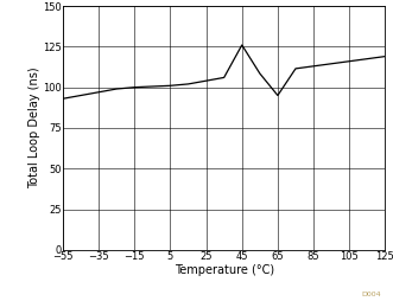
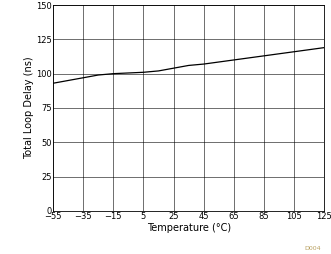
45: 126 -> 107
65: 95 -> 110
